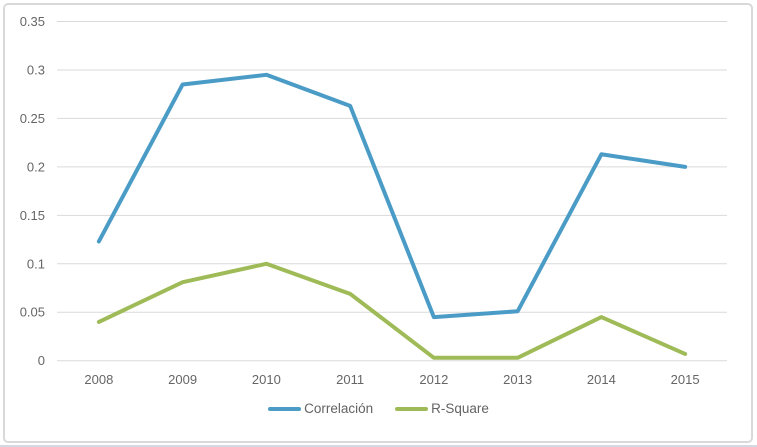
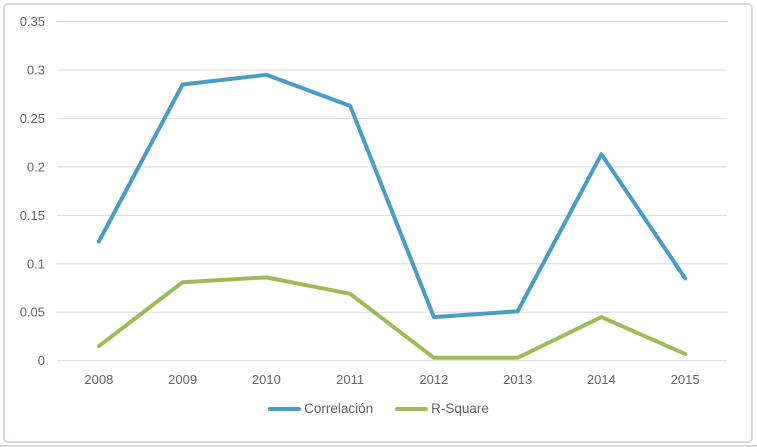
R-Square/2008: 0.04 -> 0.01
R-Square/2010: 0.10 -> 0.09
Correlación/2015: 0.20 -> 0.09
